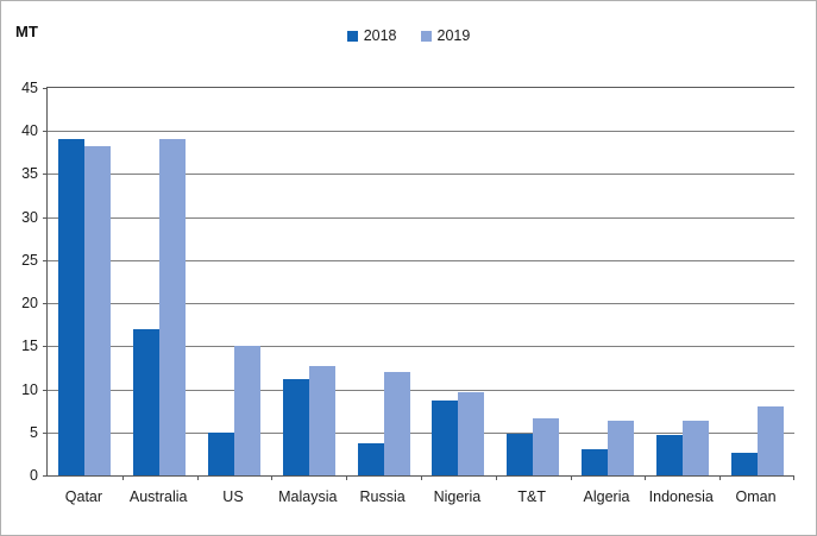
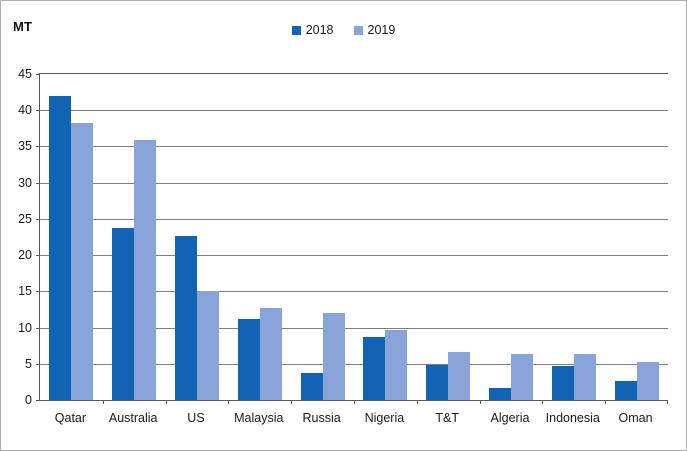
2018/Qatar: 39 -> 42
2018/Australia: 17 -> 24
2019/Australia: 39 -> 36
2018/US: 5 -> 23
2018/Algeria: 3 -> 2
2019/Oman: 8 -> 5
